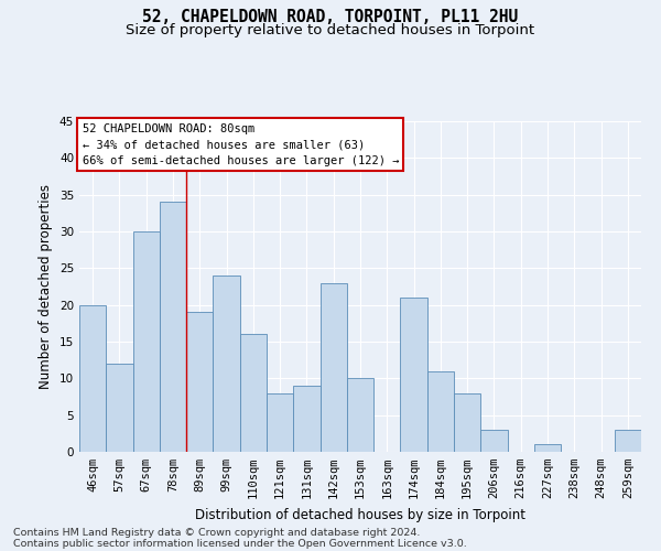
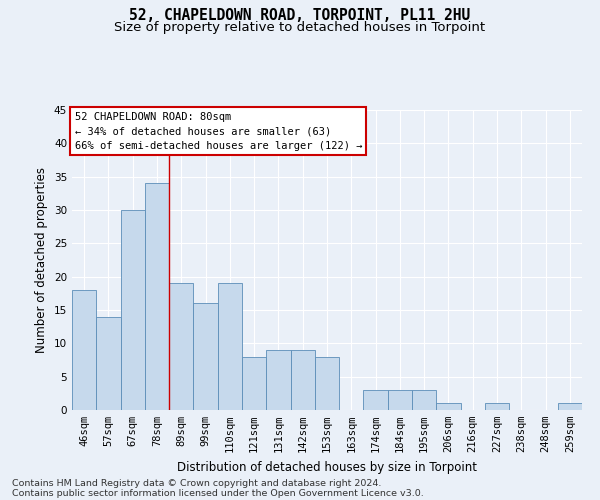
46sqm: 20 -> 18
57sqm: 12 -> 14
99sqm: 24 -> 16
110sqm: 16 -> 19
142sqm: 23 -> 9
153sqm: 10 -> 8
174sqm: 21 -> 3
184sqm: 11 -> 3
195sqm: 8 -> 3
206sqm: 3 -> 1
259sqm: 3 -> 1
